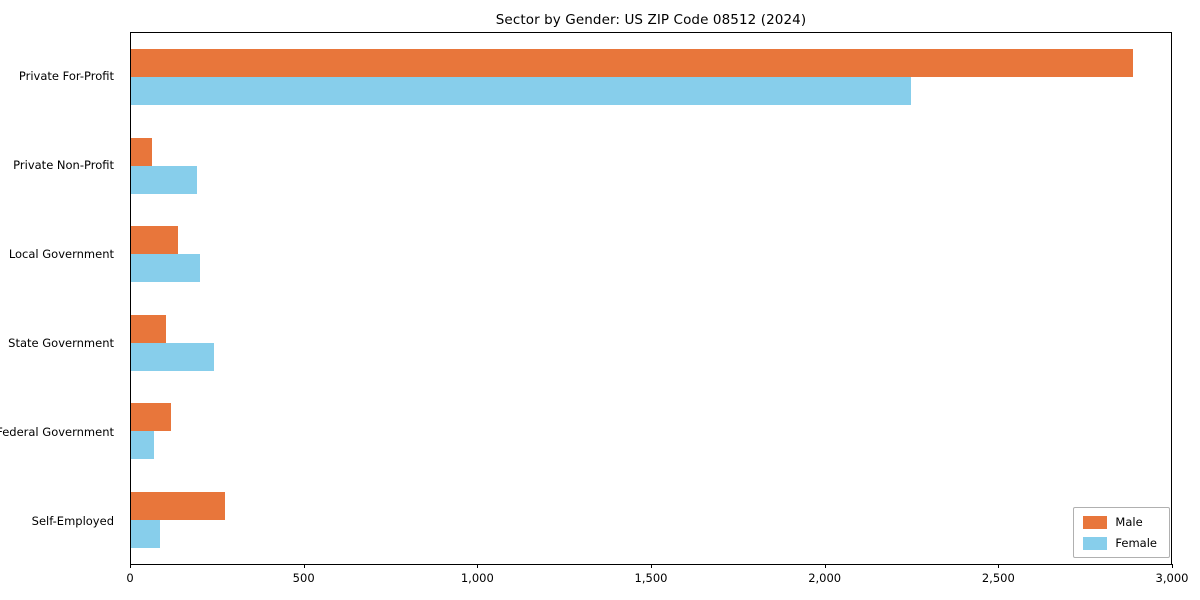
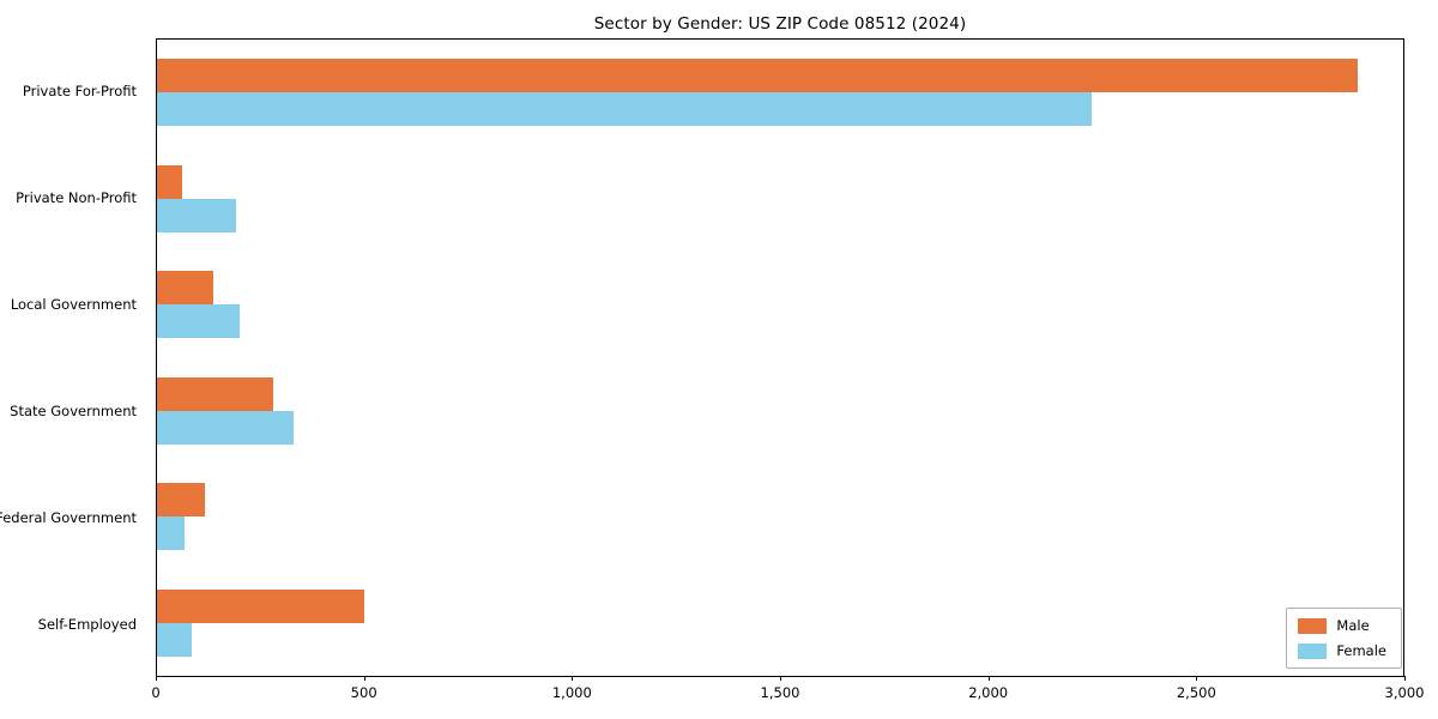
Male/State Government: 100 -> 280
Female/State Government: 240 -> 330
Male/Self-Employed: 270 -> 500
